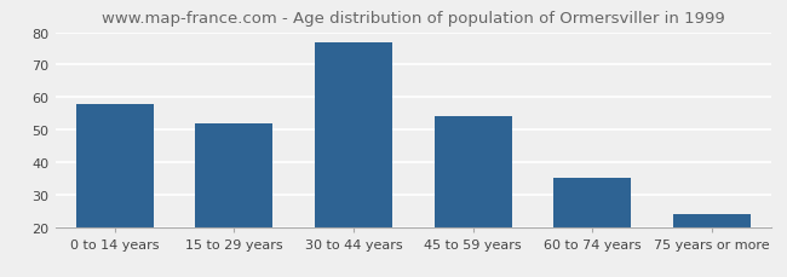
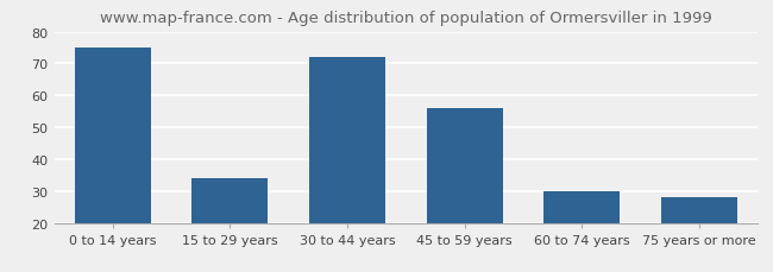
0 to 14 years: 58 -> 75
15 to 29 years: 52 -> 34
30 to 44 years: 77 -> 72
45 to 59 years: 54 -> 56
60 to 74 years: 35 -> 30
75 years or more: 24 -> 28
